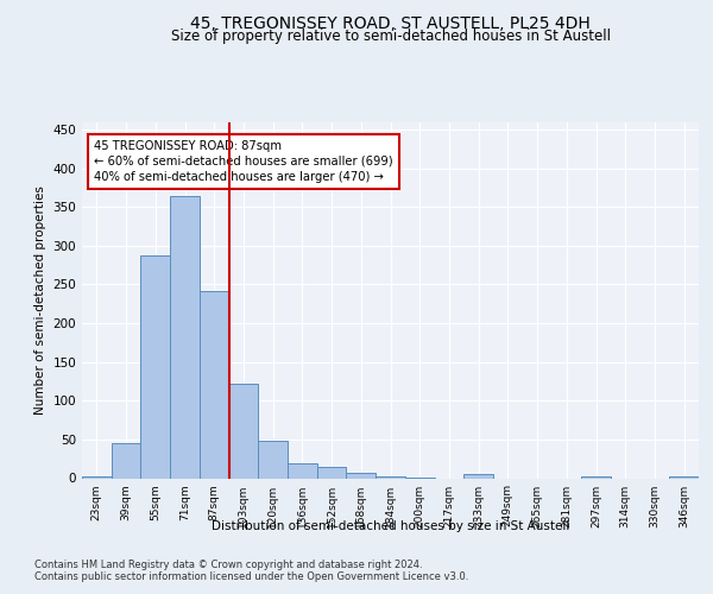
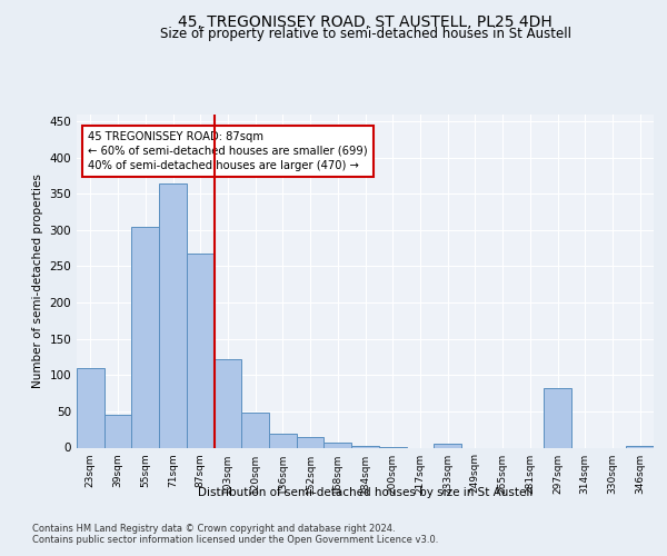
23sqm: 3 -> 110
55sqm: 287 -> 304
87sqm: 242 -> 268
297sqm: 2 -> 82
